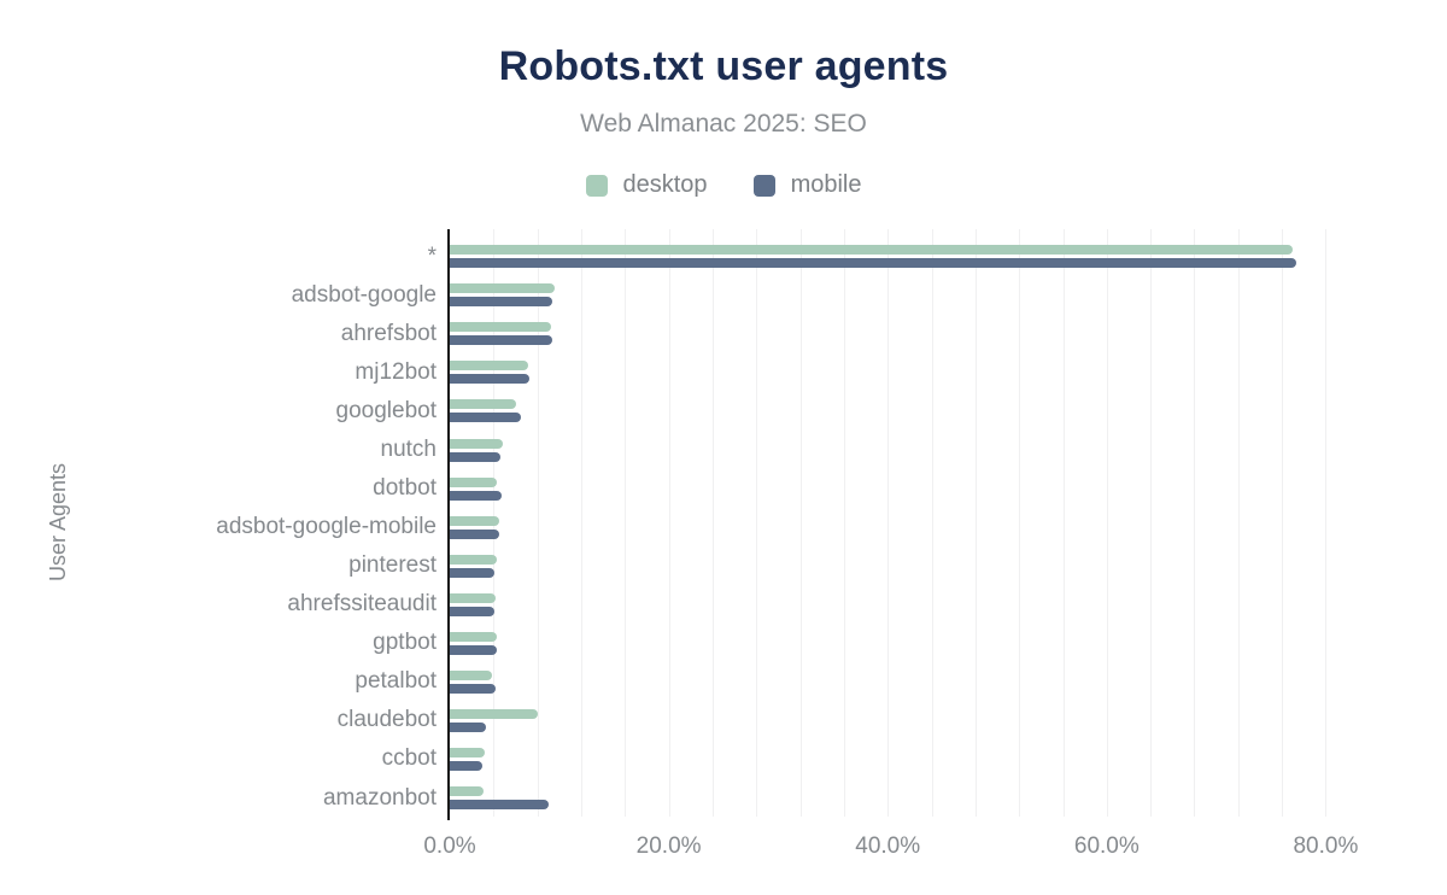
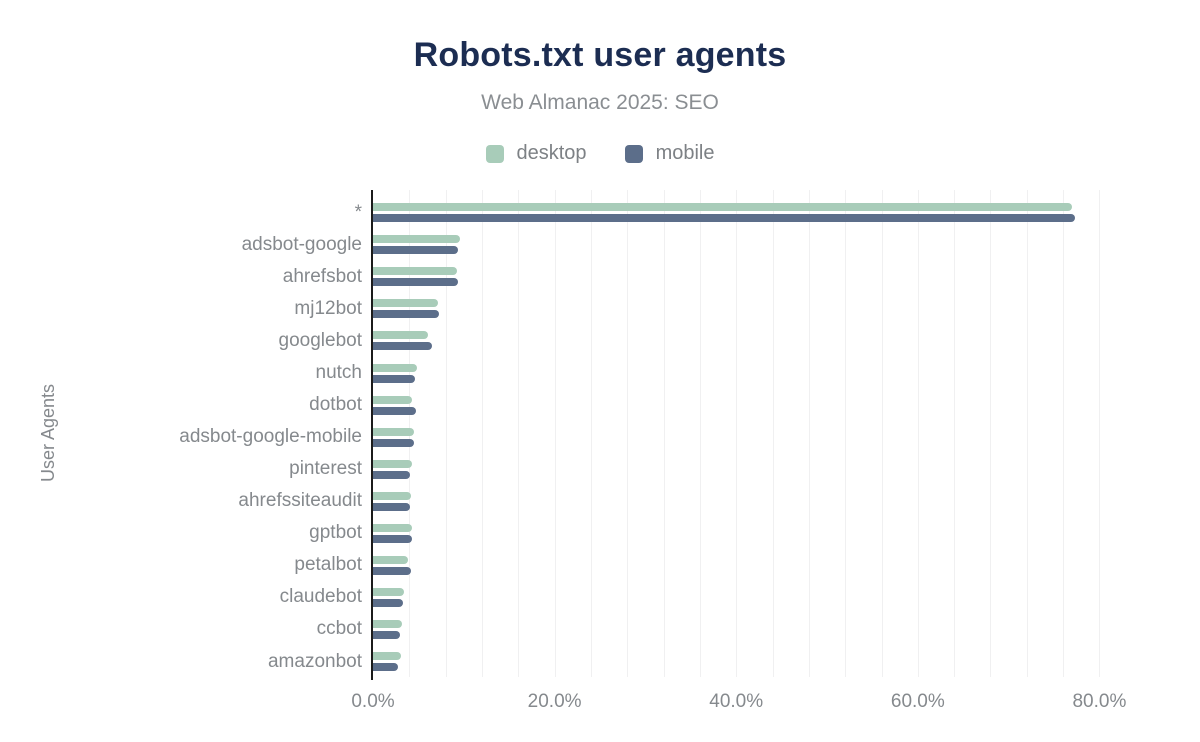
desktop/claudebot: 8% -> 3%
mobile/amazonbot: 9% -> 3%
